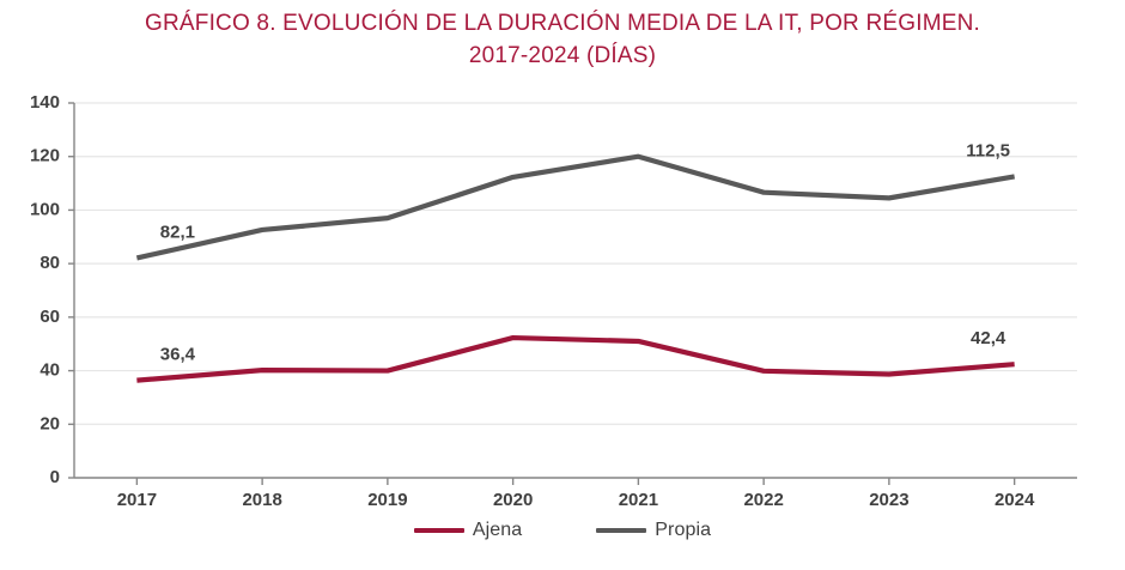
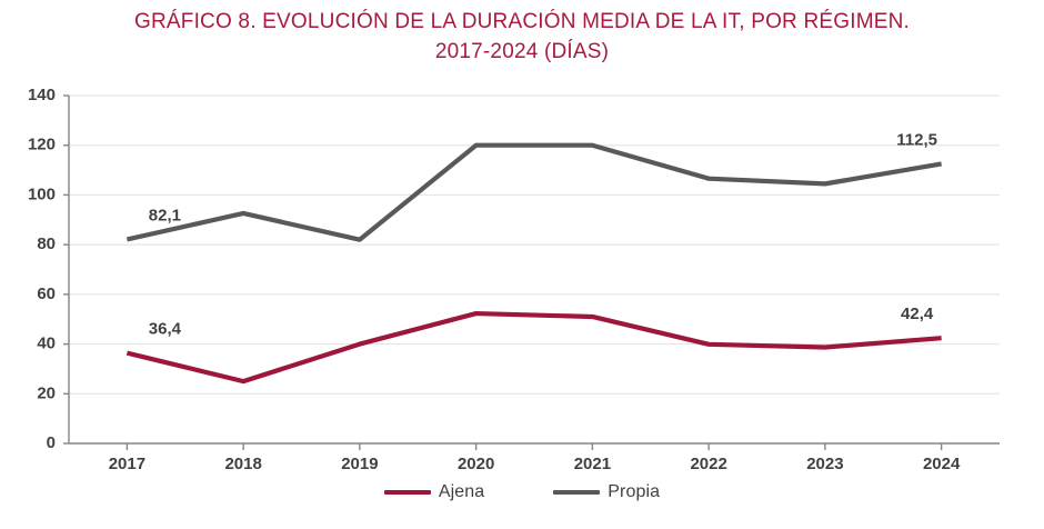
Ajena/2018: 40 -> 25
Propia/2019: 97 -> 82
Propia/2020: 112 -> 120
